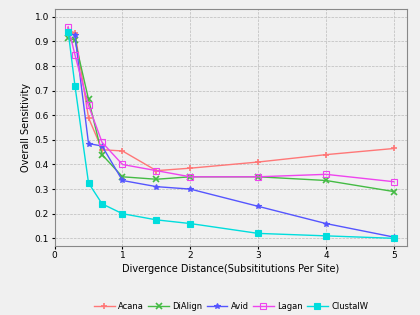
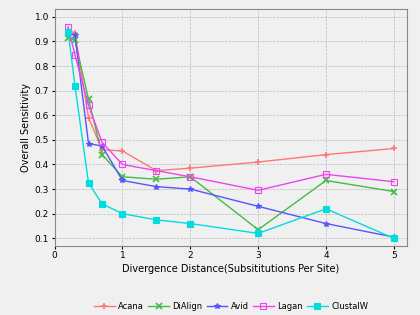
DiAlign/3: 0.350 -> 0.135
Lagan/3: 0.350 -> 0.295
ClustalW/4: 0.110 -> 0.220
